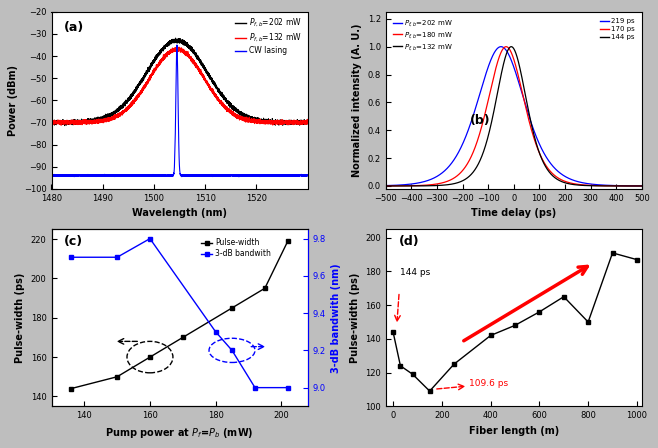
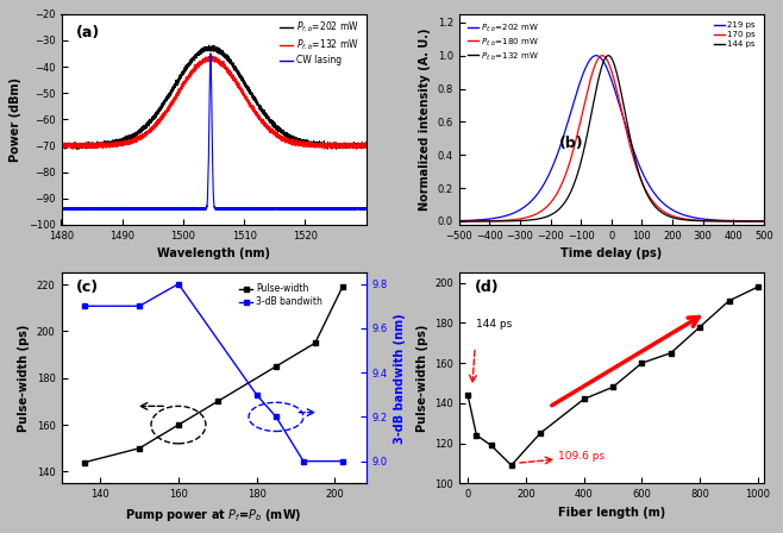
600: 156 -> 160
800: 150 -> 178
1000: 187 -> 198
